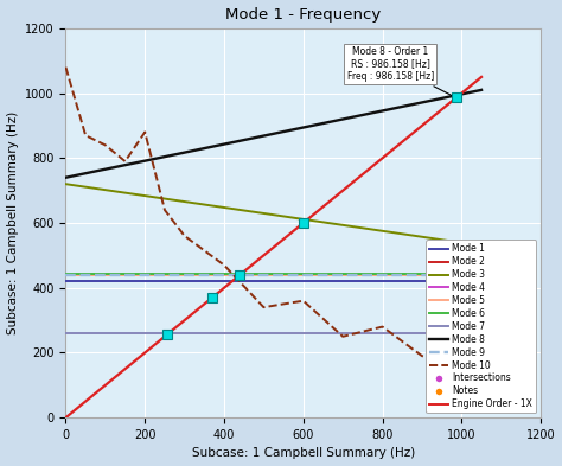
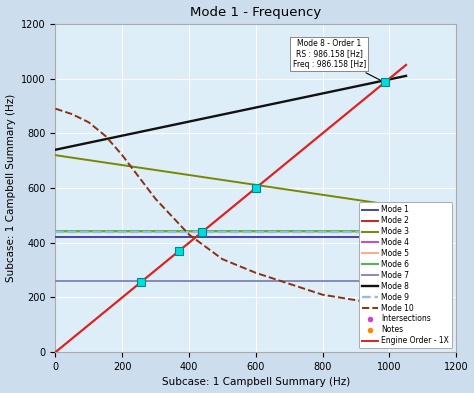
0: 1080 -> 890
200: 880 -> 720
400: 470 -> 430
600: 360 -> 290
800: 280 -> 210
